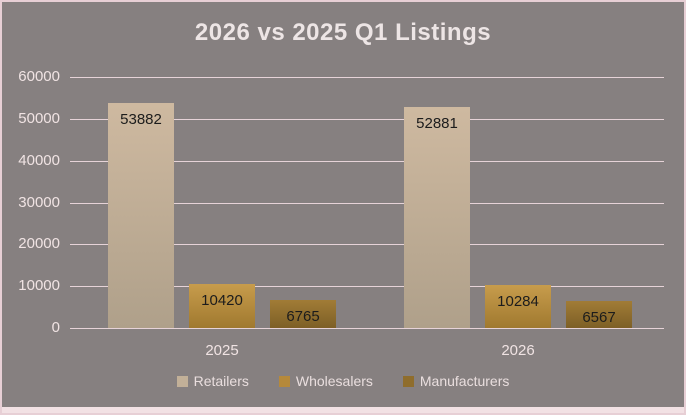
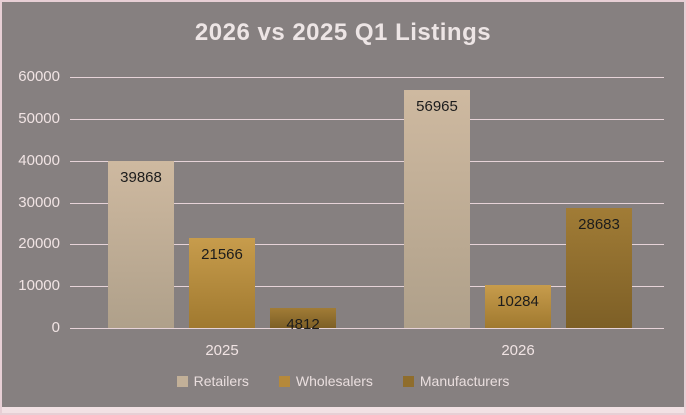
Retailers/2025: 53882 -> 39868
Wholesalers/2025: 10420 -> 21566
Manufacturers/2025: 6765 -> 4812
Retailers/2026: 52881 -> 56965
Manufacturers/2026: 6567 -> 28683
